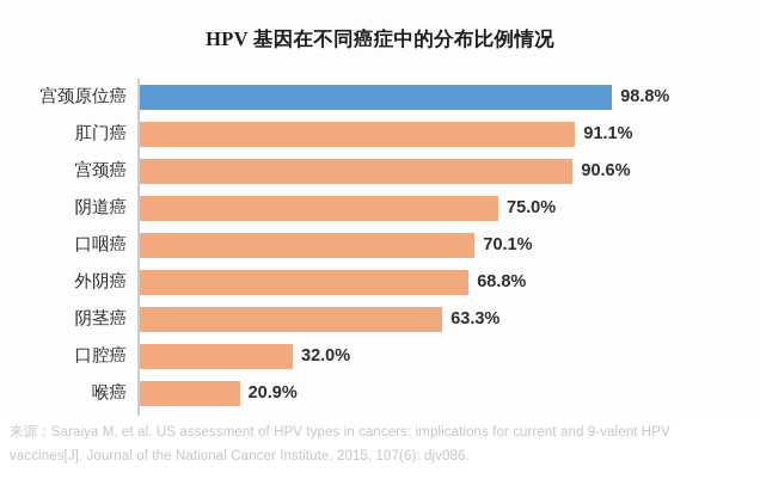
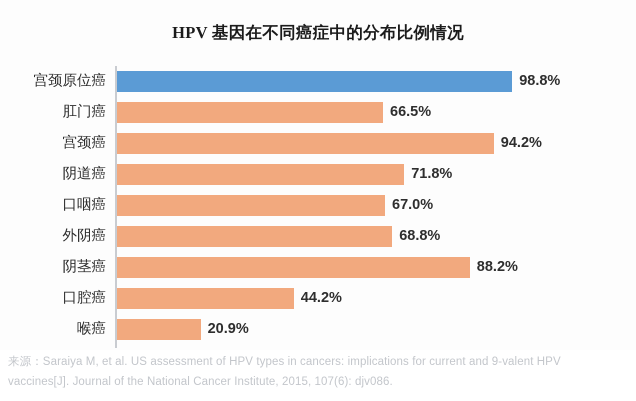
肛门癌: 91.1% -> 66.5%
宫颈癌: 90.6% -> 94.2%
阴道癌: 75.0% -> 71.8%
口咽癌: 70.1% -> 67.0%
阴茎癌: 63.3% -> 88.2%
口腔癌: 32.0% -> 44.2%
